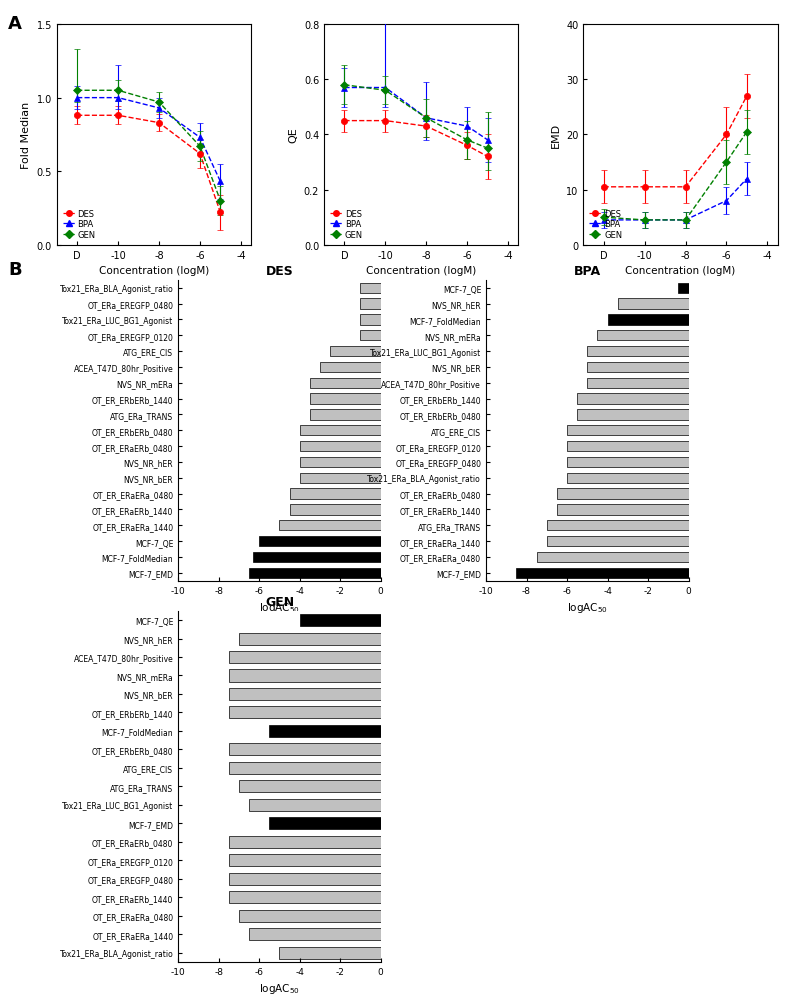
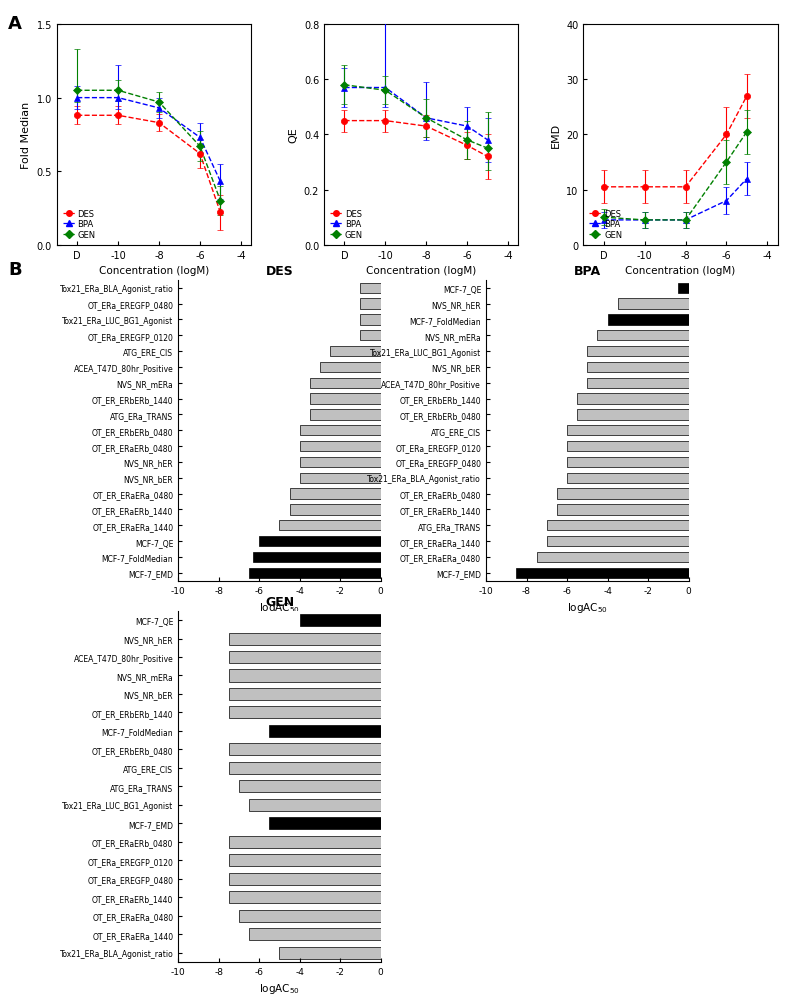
GEN/NVS_NR_hER: -7.0 -> -7.5
